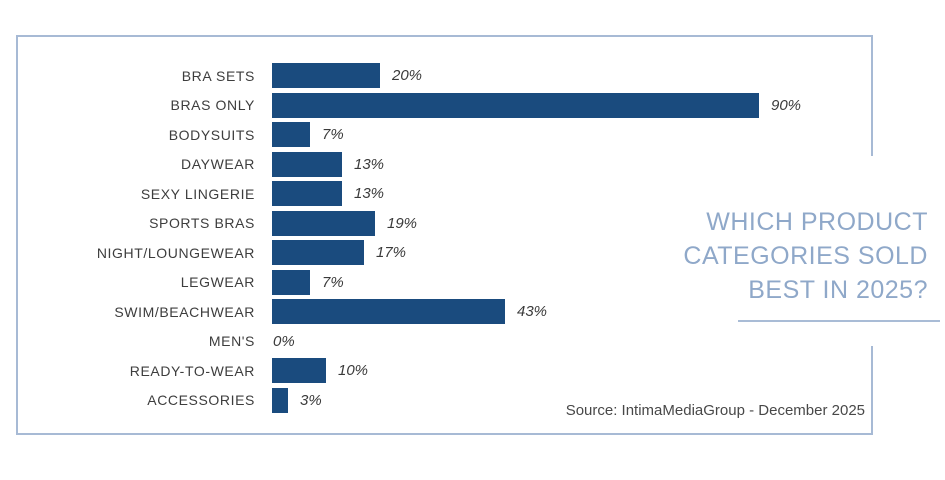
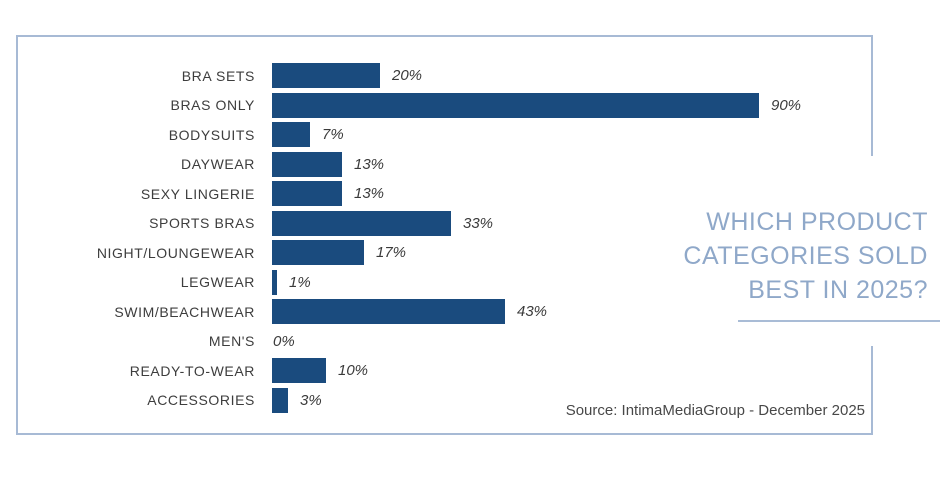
SPORTS BRAS: 19% -> 33%
LEGWEAR: 7% -> 1%
